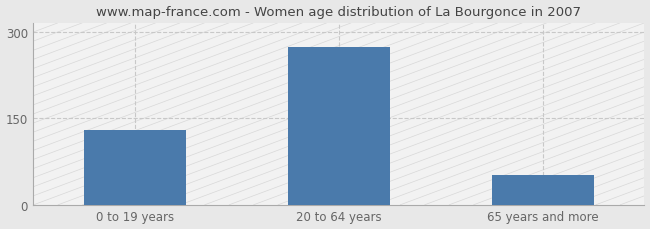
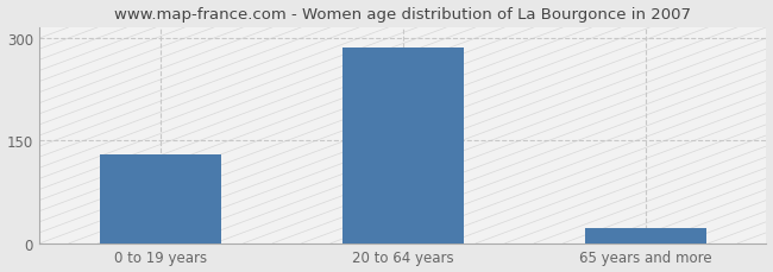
20 to 64 years: 274 -> 285
65 years and more: 52 -> 22
